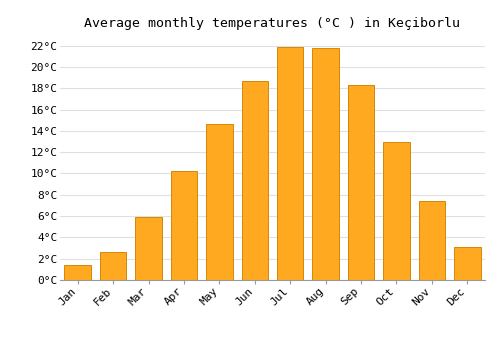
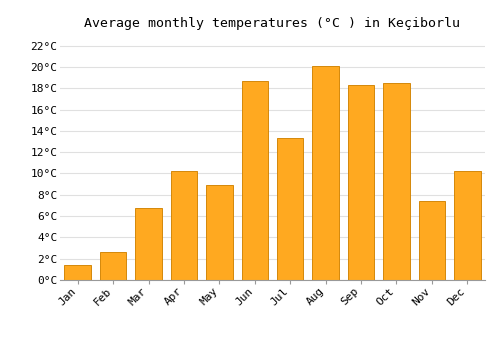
Mar: 5.9°C -> 6.8°C
May: 14.6°C -> 8.9°C
Jul: 21.9°C -> 13.3°C
Aug: 21.8°C -> 20.1°C
Oct: 13.0°C -> 18.5°C
Dec: 3.1°C -> 10.2°C
